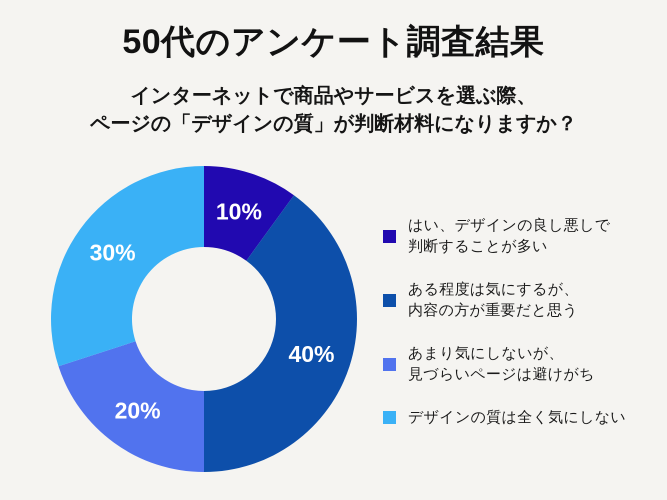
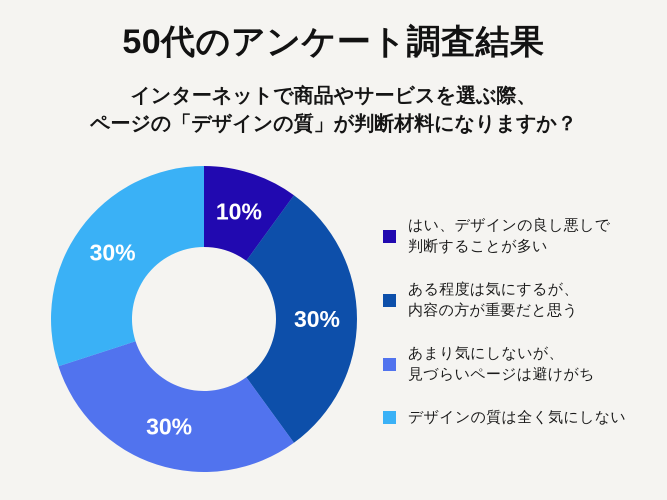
ある程度は気にするが、内容の方が重要だと思う: 40% -> 30%
あまり気にしないが、見づらいページは避けがち: 20% -> 30%
